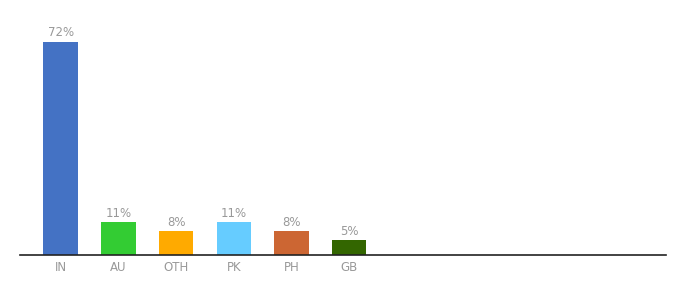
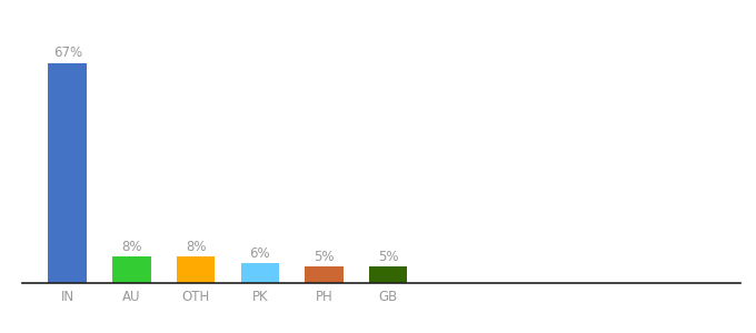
IN: 72% -> 67%
AU: 11% -> 8%
PK: 11% -> 6%
PH: 8% -> 5%
